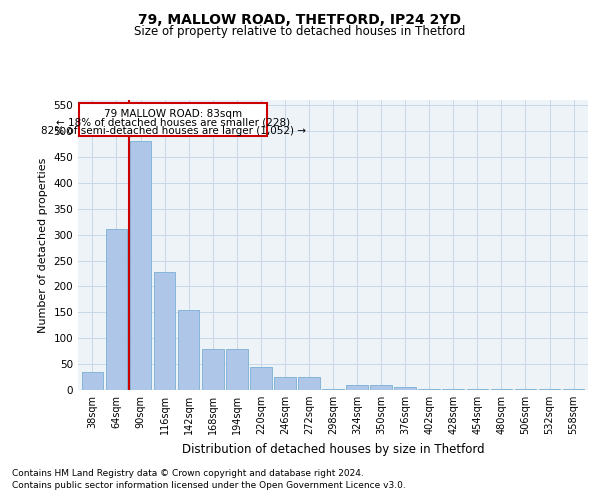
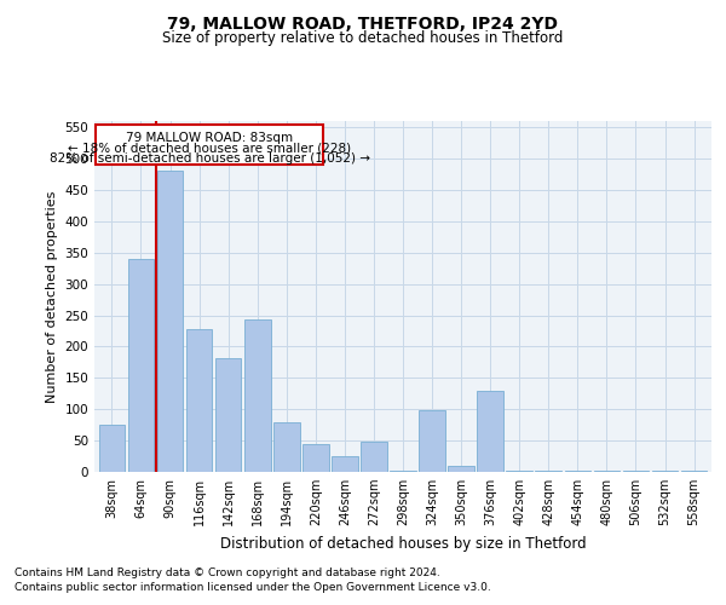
38sqm: 35 -> 76
64sqm: 310 -> 340
142sqm: 155 -> 182
168sqm: 80 -> 244
272sqm: 25 -> 48
324sqm: 10 -> 98
376sqm: 5 -> 130
